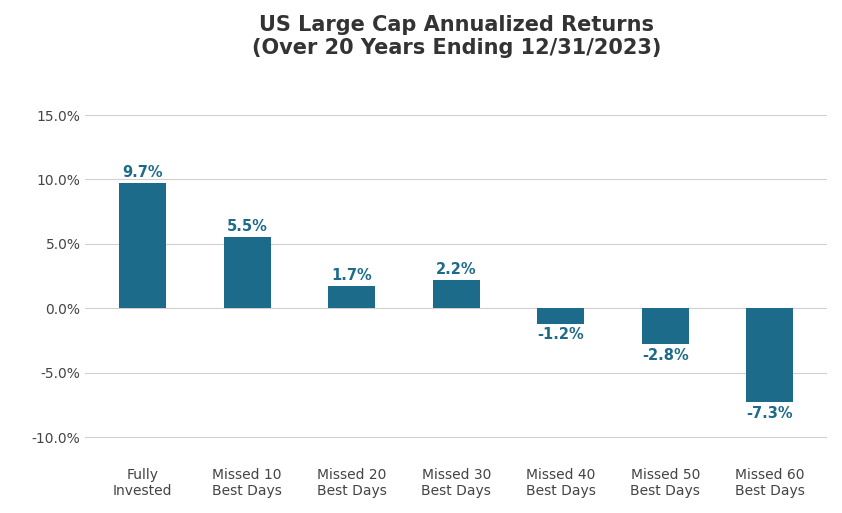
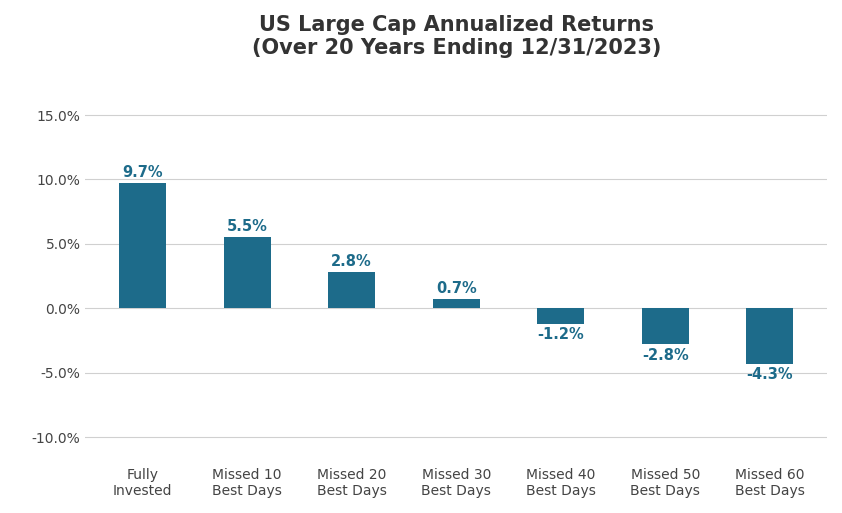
Missed 20 Best Days: 1.7% -> 2.8%
Missed 30 Best Days: 2.2% -> 0.7%
Missed 60 Best Days: -7.3% -> -4.3%
